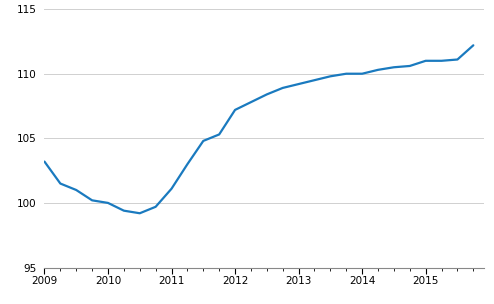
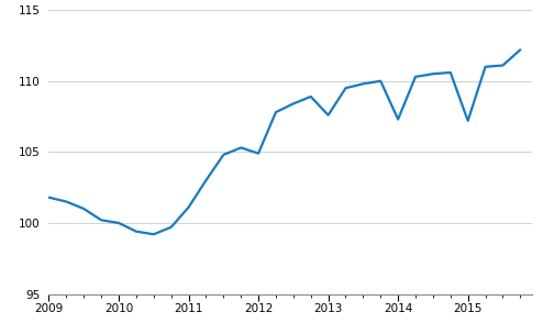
2009: 103.2 -> 101.8
2012: 107.2 -> 104.9
2013: 109.2 -> 107.6
2014: 110.0 -> 107.3
2015: 111.0 -> 107.2
